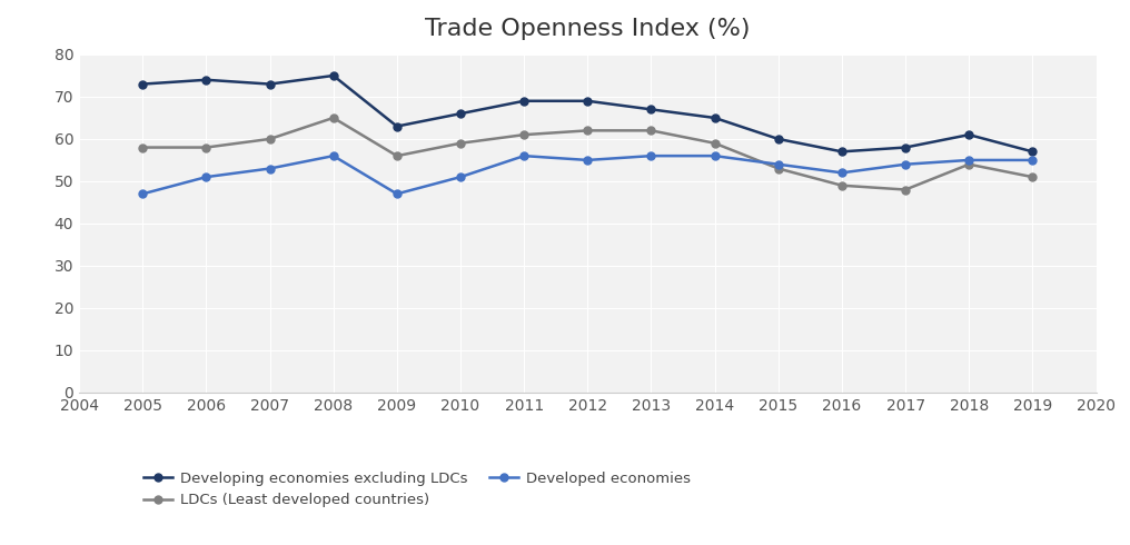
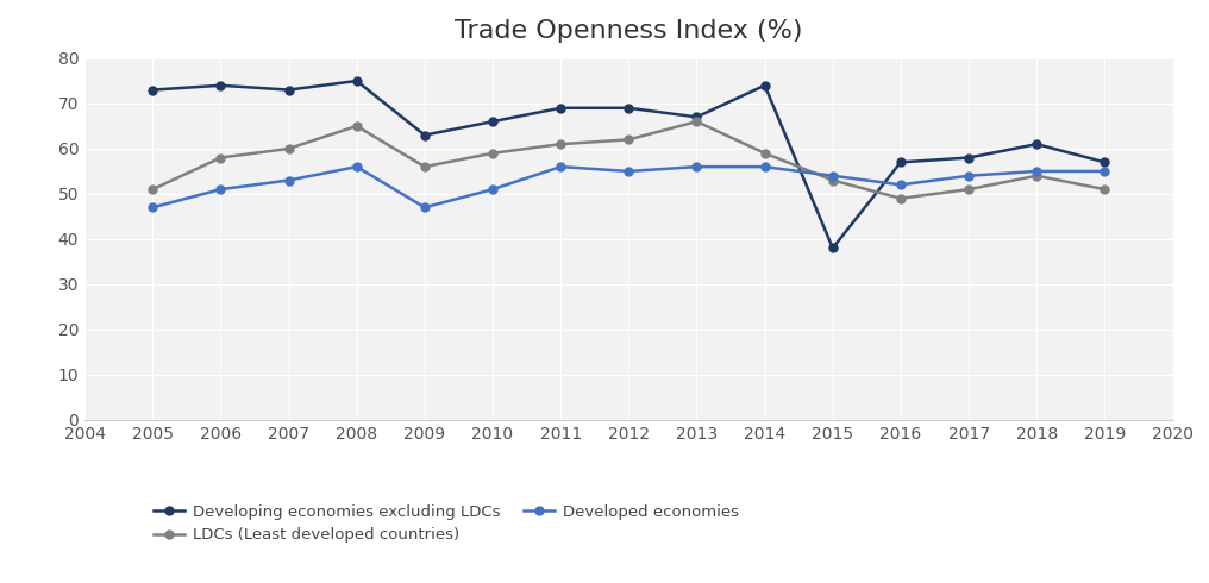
LDCs (Least developed countries)/2005: 58 -> 51
LDCs (Least developed countries)/2013: 62 -> 66
Developing economies excluding LDCs/2014: 65 -> 74
Developing economies excluding LDCs/2015: 60 -> 38
LDCs (Least developed countries)/2017: 48 -> 51
